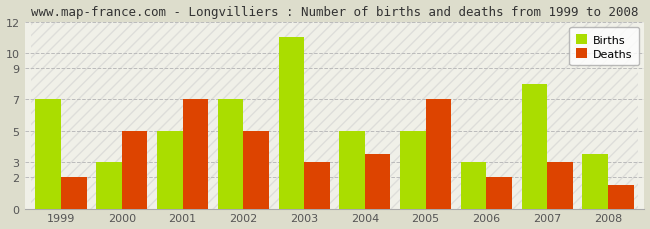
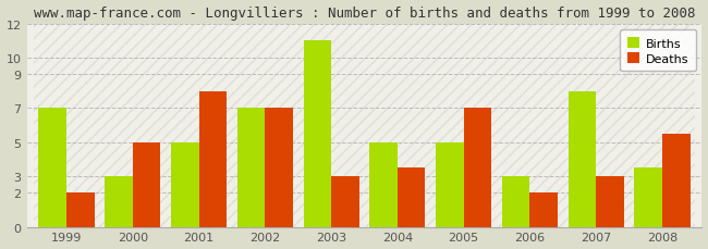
Deaths/2001: 7.0 -> 8.0
Deaths/2002: 5.0 -> 7.0
Deaths/2008: 1.5 -> 5.5
